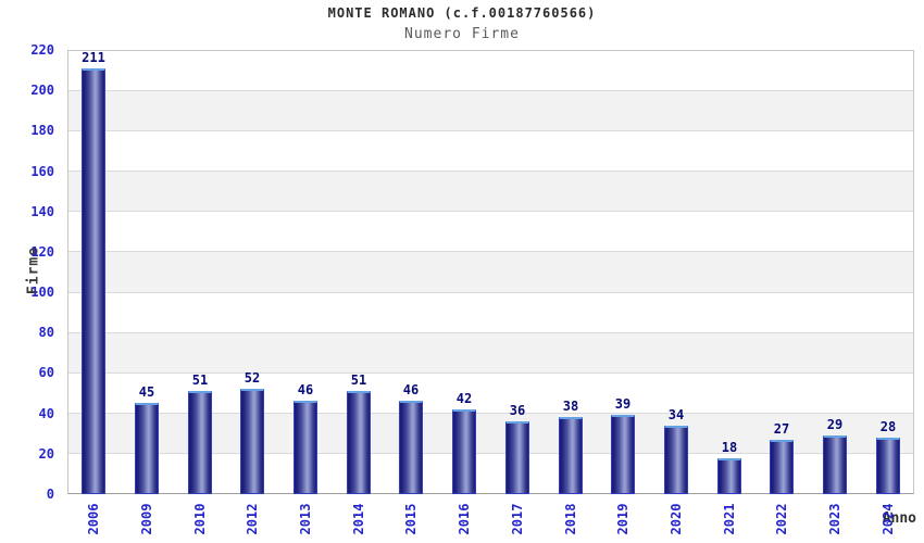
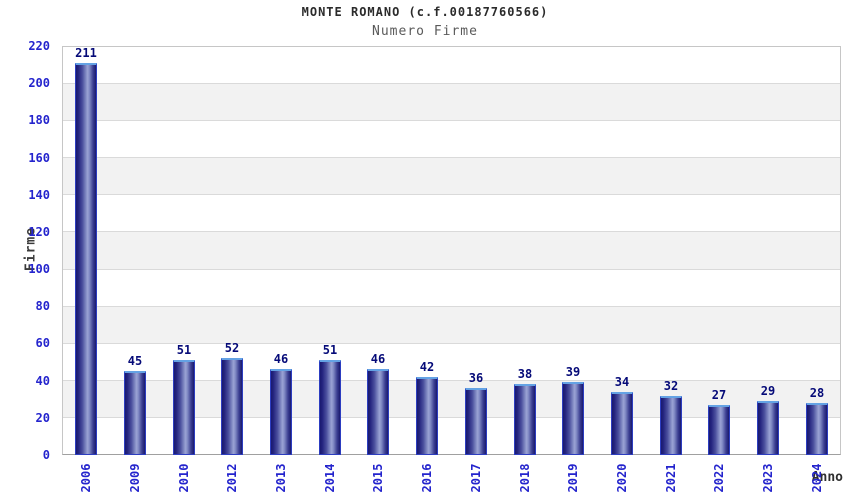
2021: 18 -> 32
